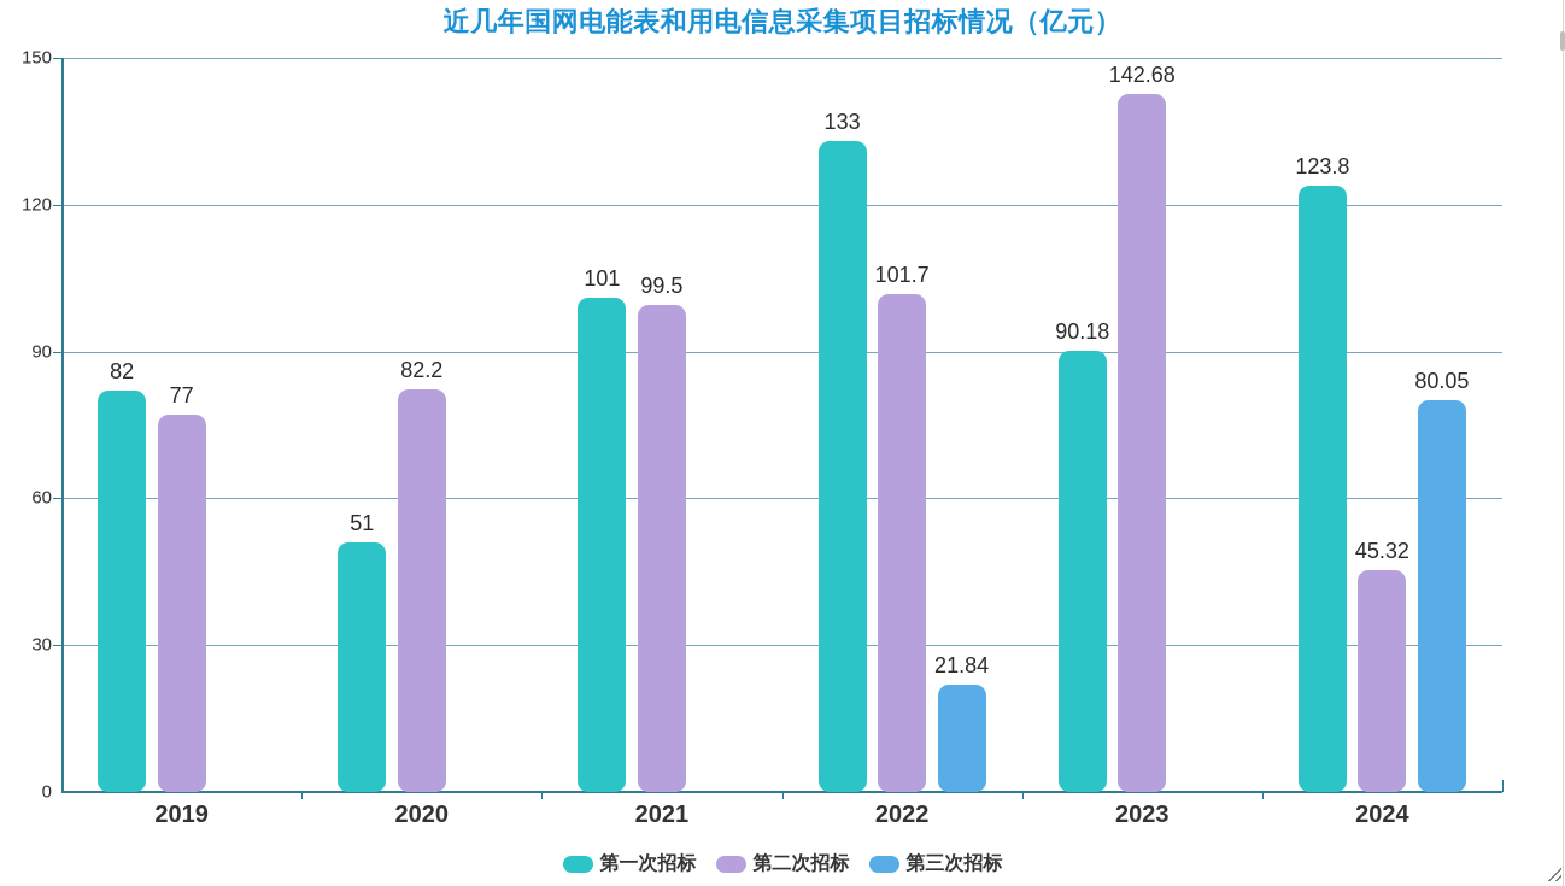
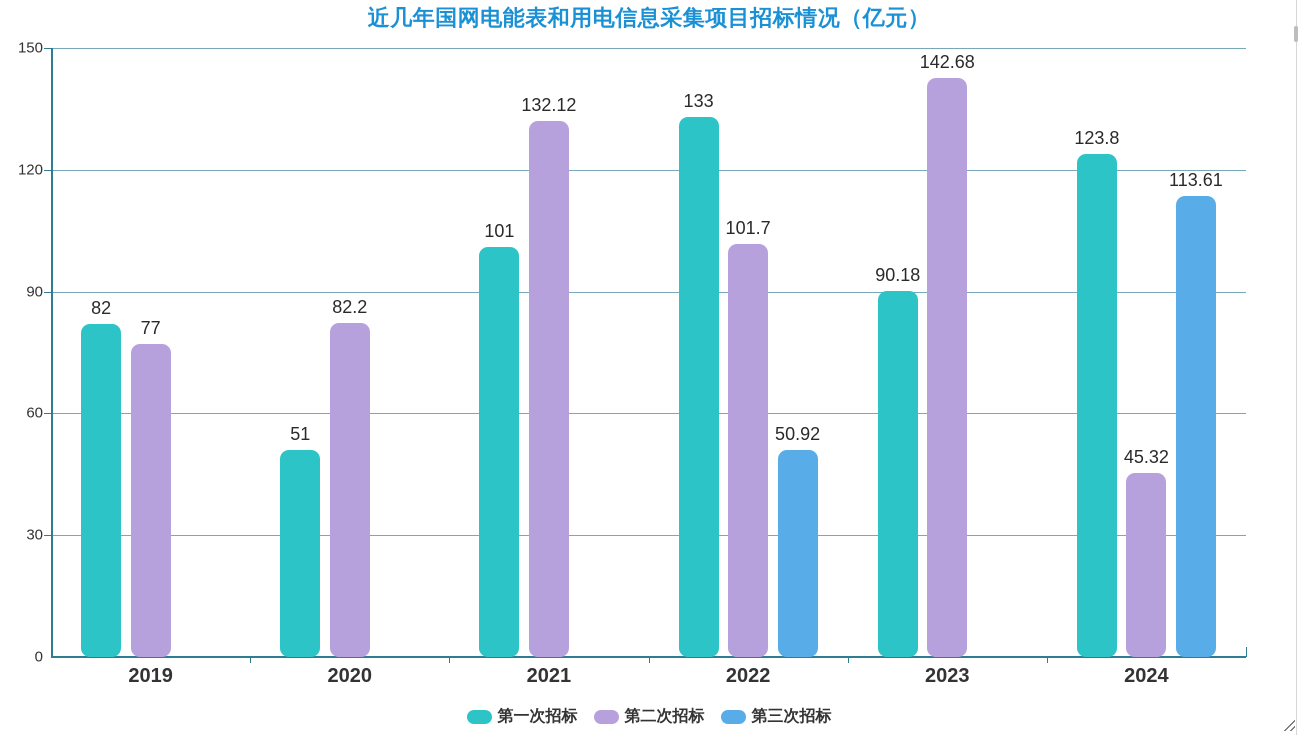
第二次招标/2021: 99.5 -> 132.12
第三次招标/2022: 21.84 -> 50.92
第三次招标/2024: 80.05 -> 113.61
